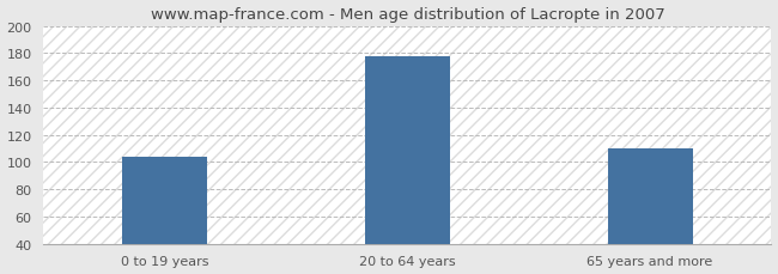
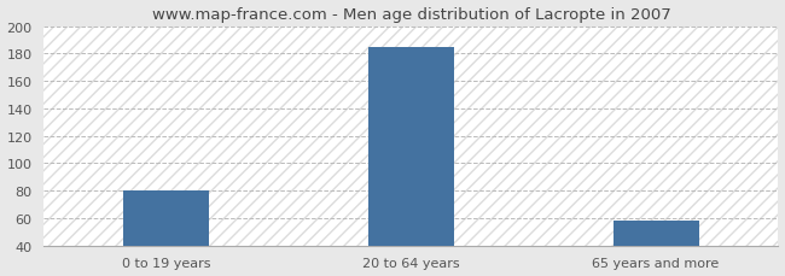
0 to 19 years: 104 -> 80
20 to 64 years: 178 -> 185
65 years and more: 110 -> 58
